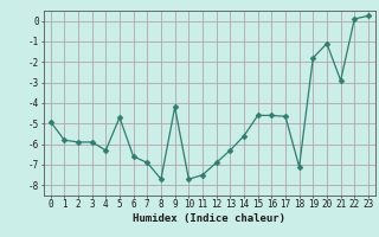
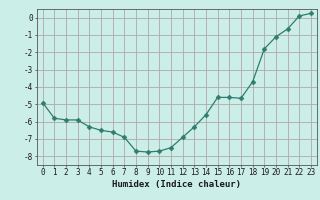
5: -4.7 -> -6.5
9: -4.2 -> -7.8
18: -7.1 -> -3.7
21: -2.9 -> -0.7
